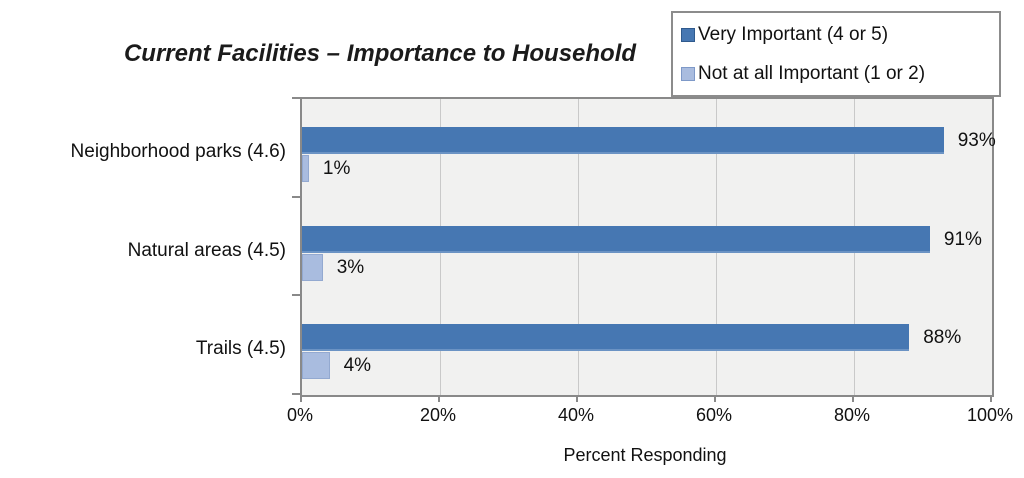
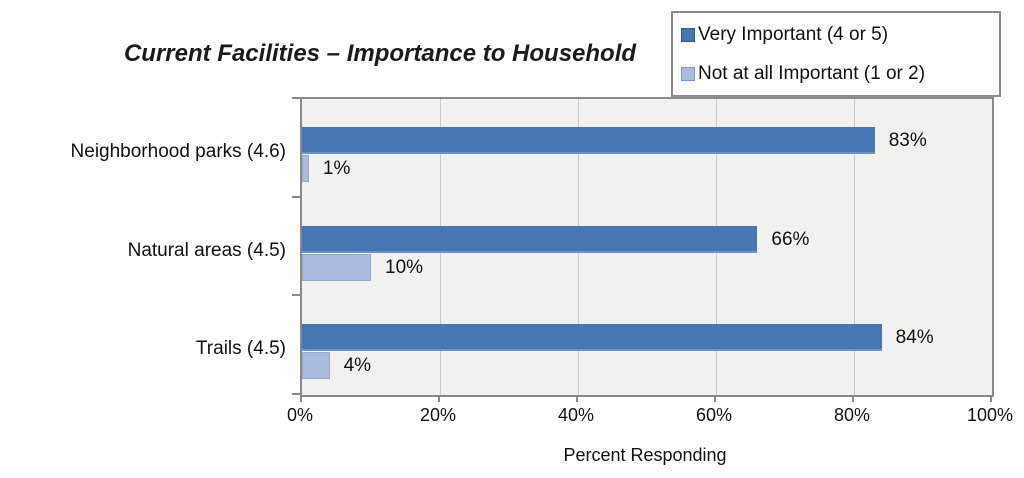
Very Important (4 or 5)/Neighborhood parks (4.6): 93% -> 83%
Very Important (4 or 5)/Natural areas (4.5): 91% -> 66%
Not at all Important (1 or 2)/Natural areas (4.5): 3% -> 10%
Very Important (4 or 5)/Trails (4.5): 88% -> 84%
